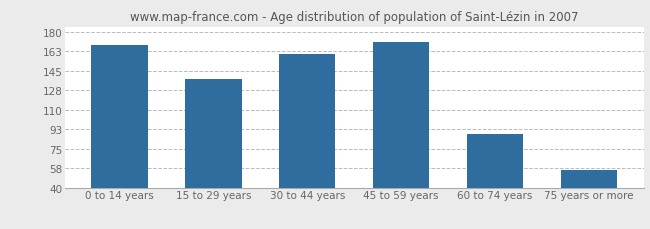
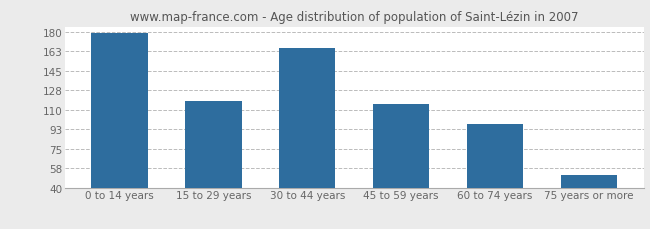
0 to 14 years: 168 -> 179
15 to 29 years: 138 -> 118
30 to 44 years: 160 -> 166
45 to 59 years: 171 -> 115
60 to 74 years: 88 -> 97
75 years or more: 56 -> 51
